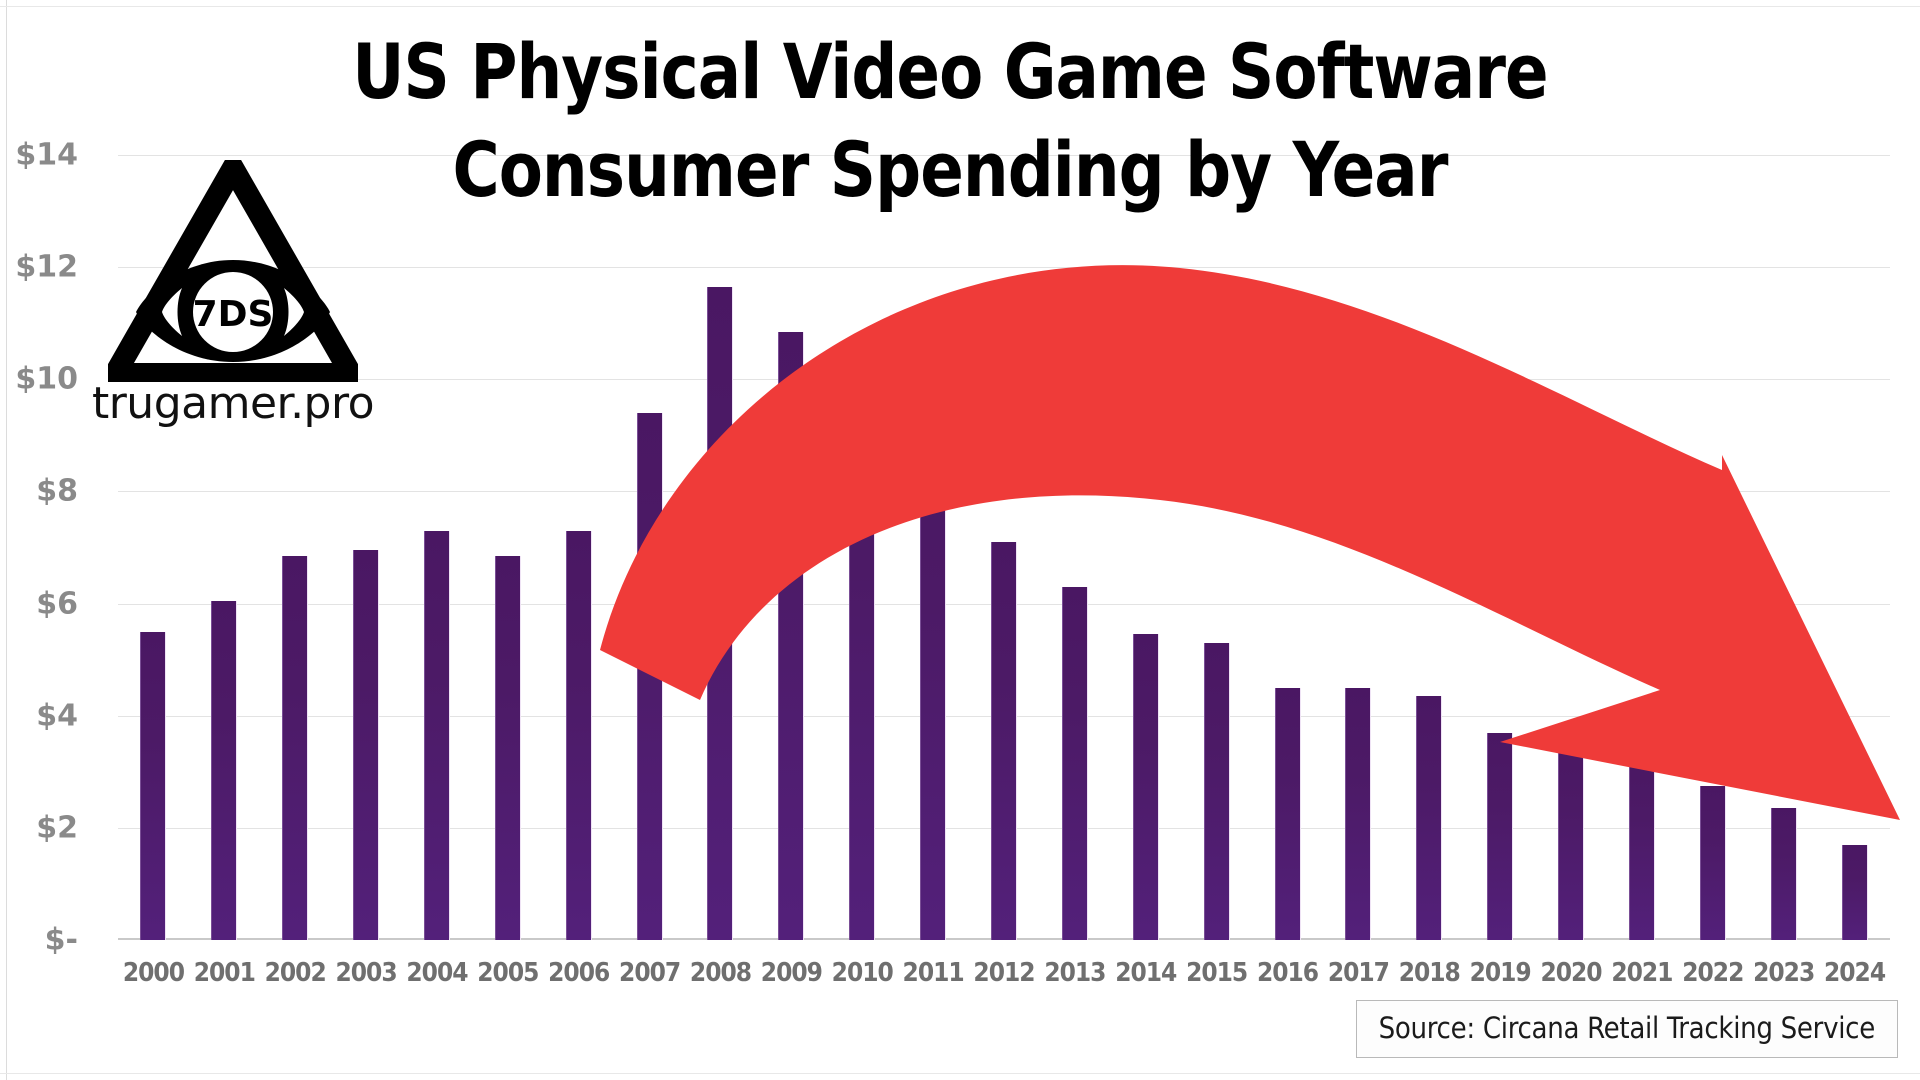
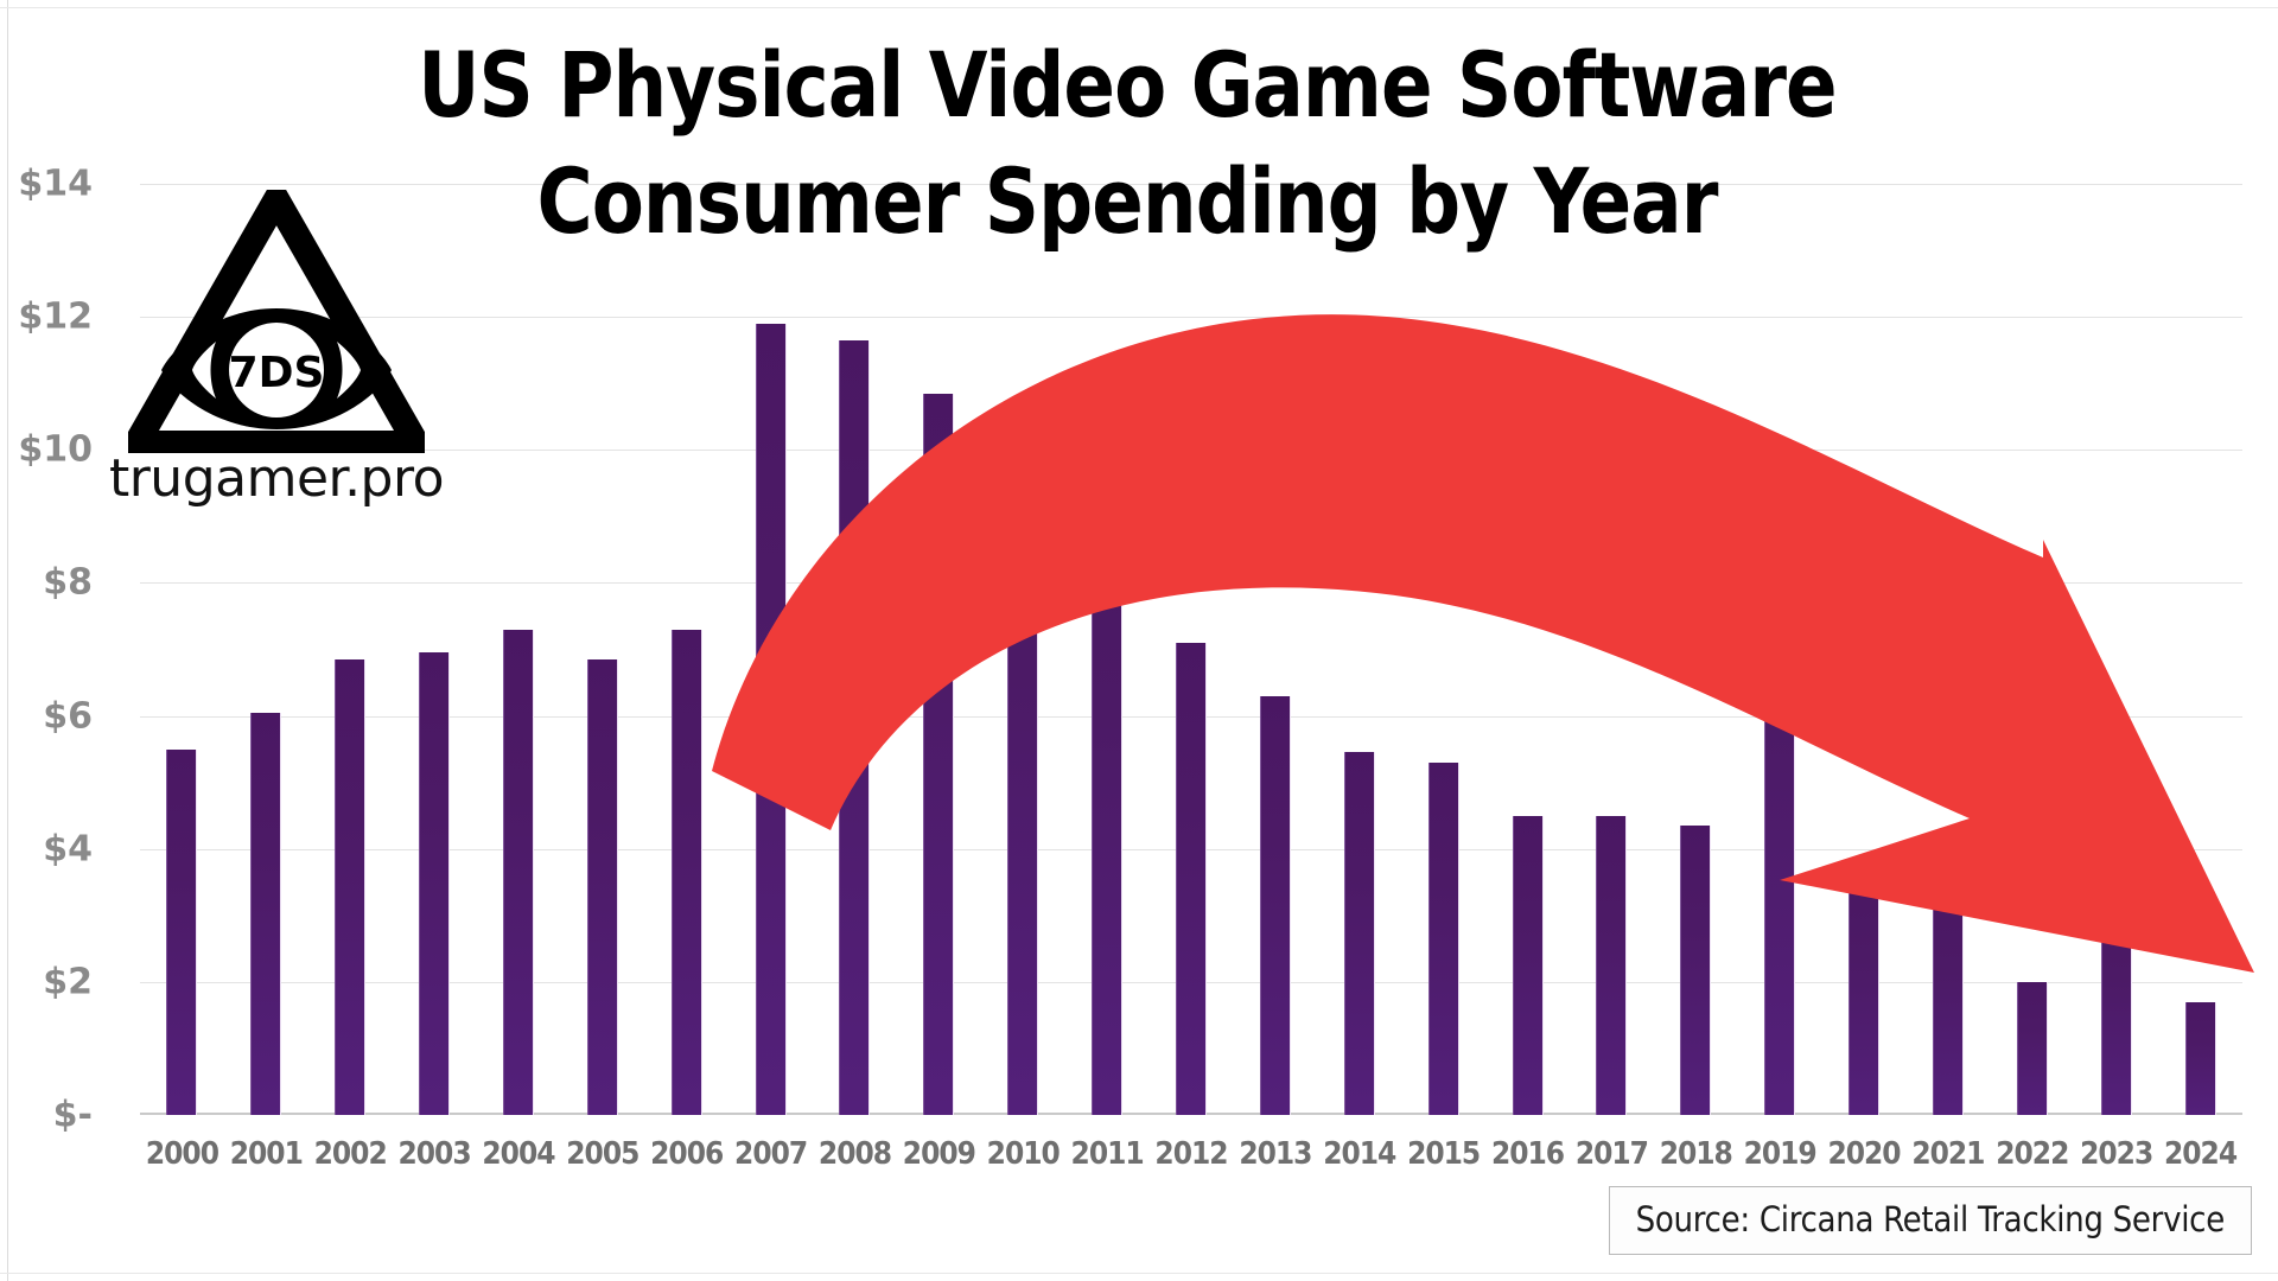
2007: $9.4 -> $11.9
2019: $3.7 -> $9.0
2022: $2.8 -> $2.0
2023: $2.4 -> $3.1
